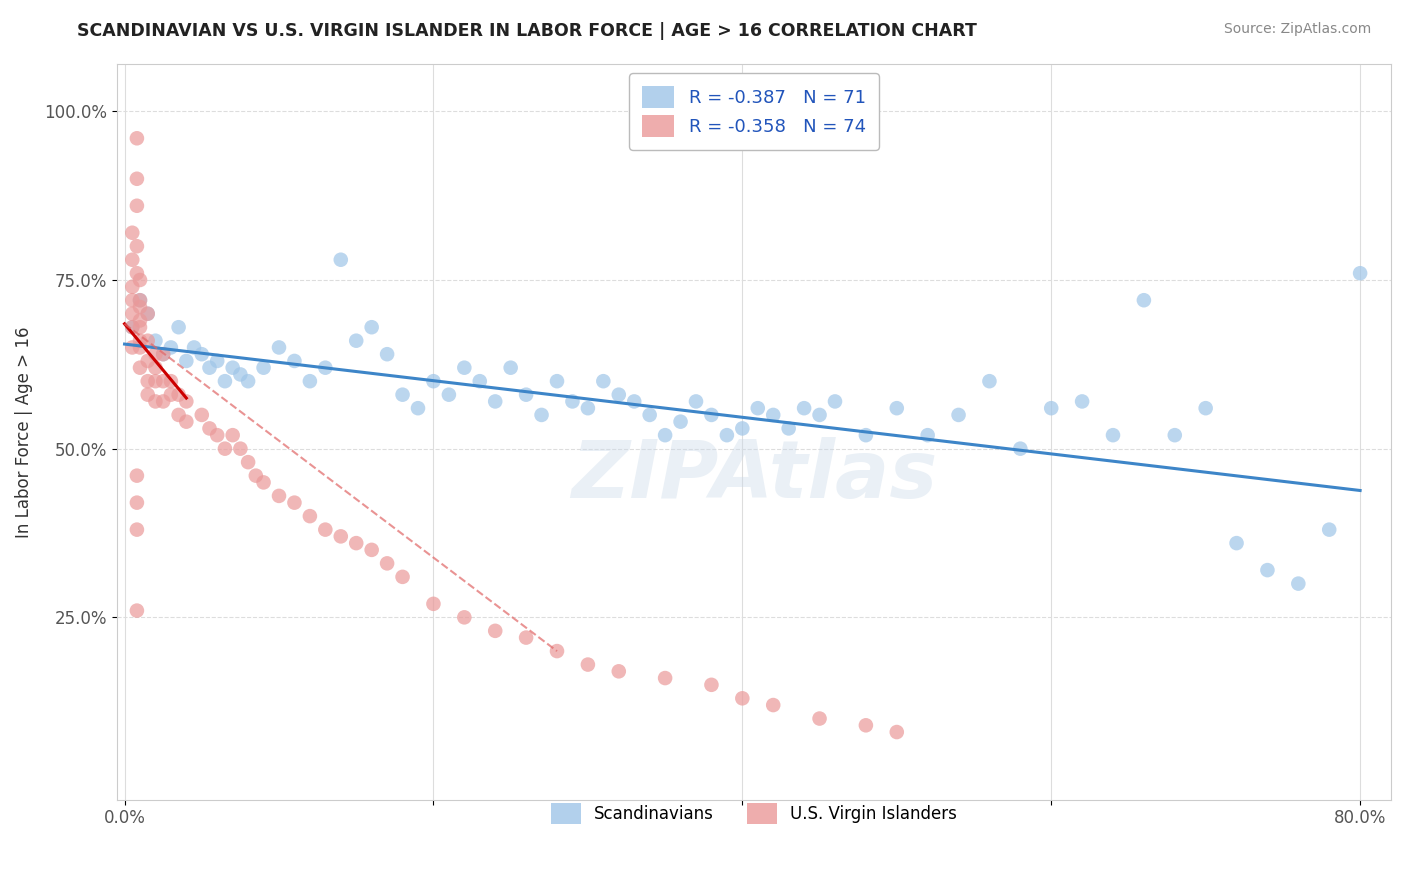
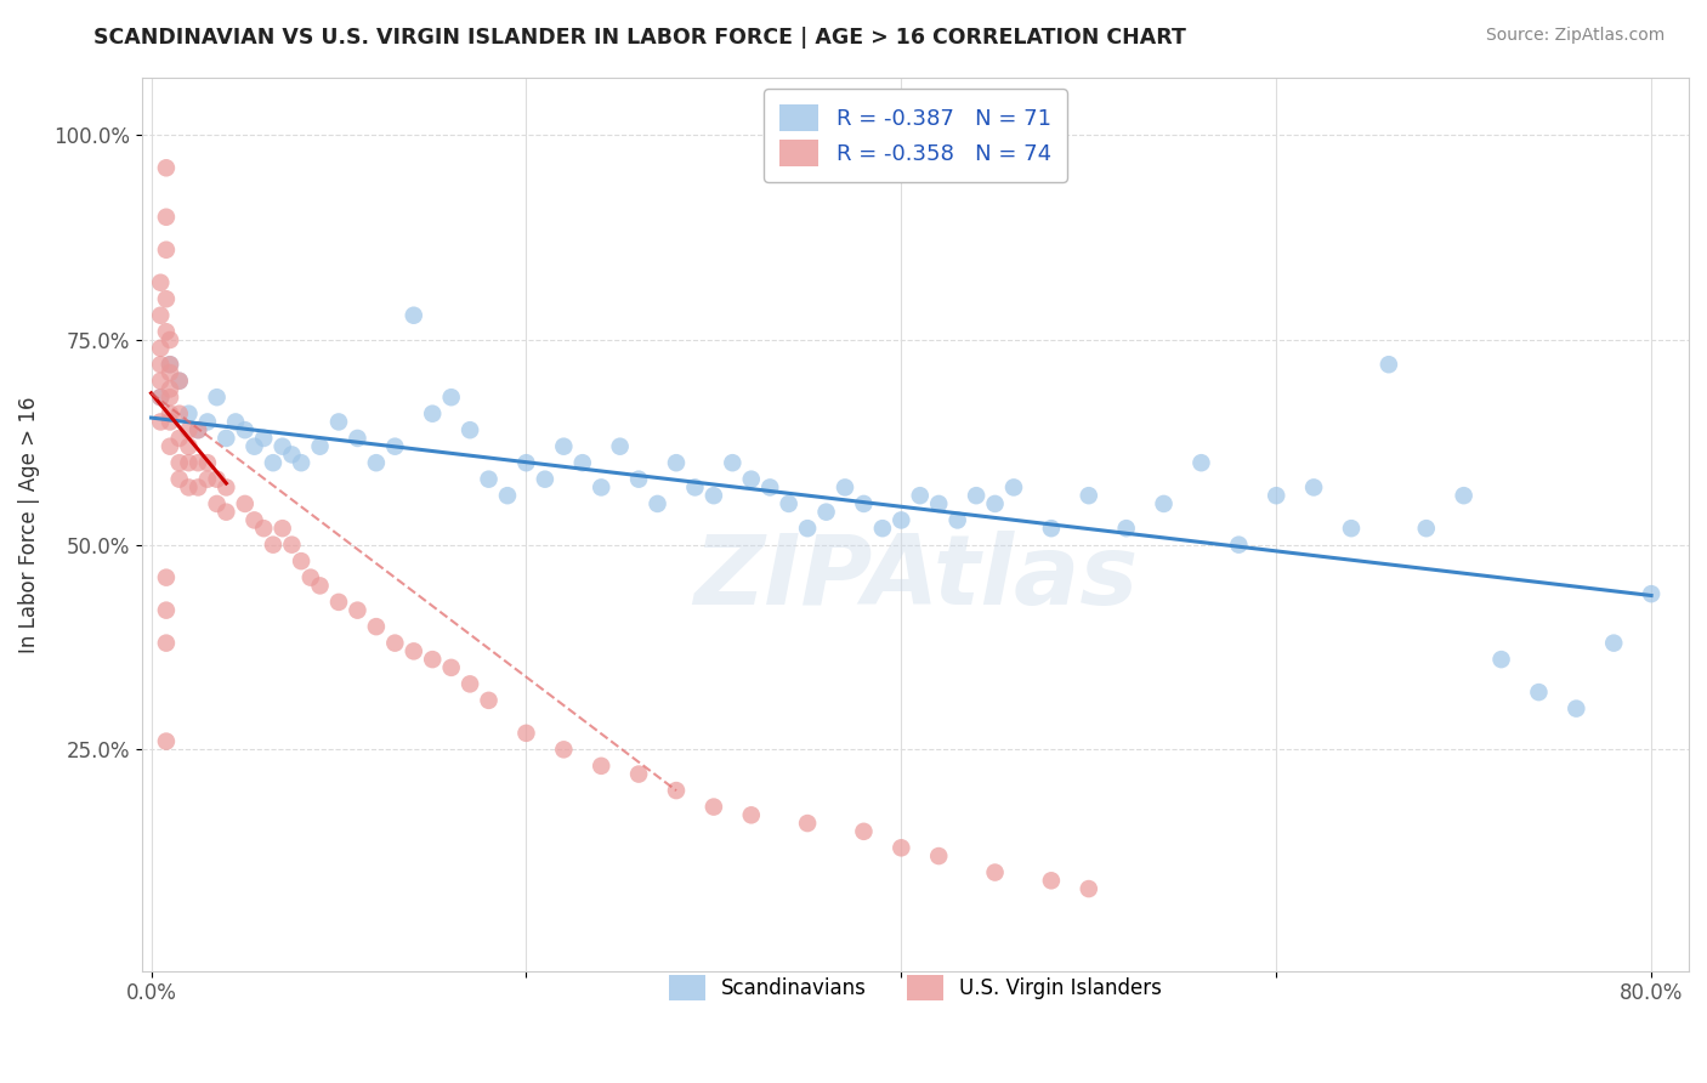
Scandinavians/80.0%: 76% -> 44%
